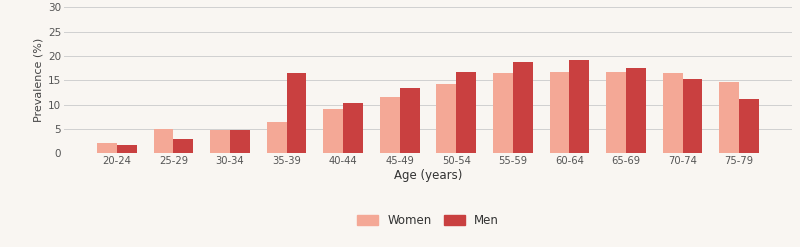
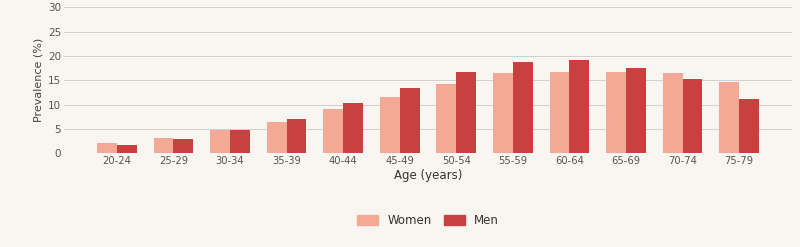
Women/25-29: 5.0 -> 3.1
Men/35-39: 16.5 -> 7.0
